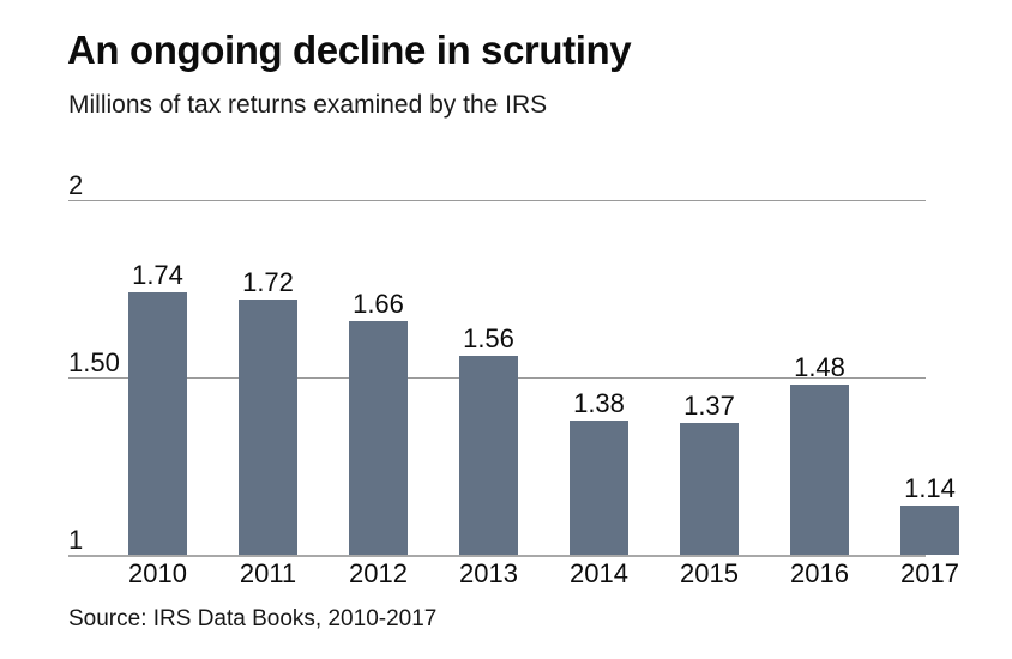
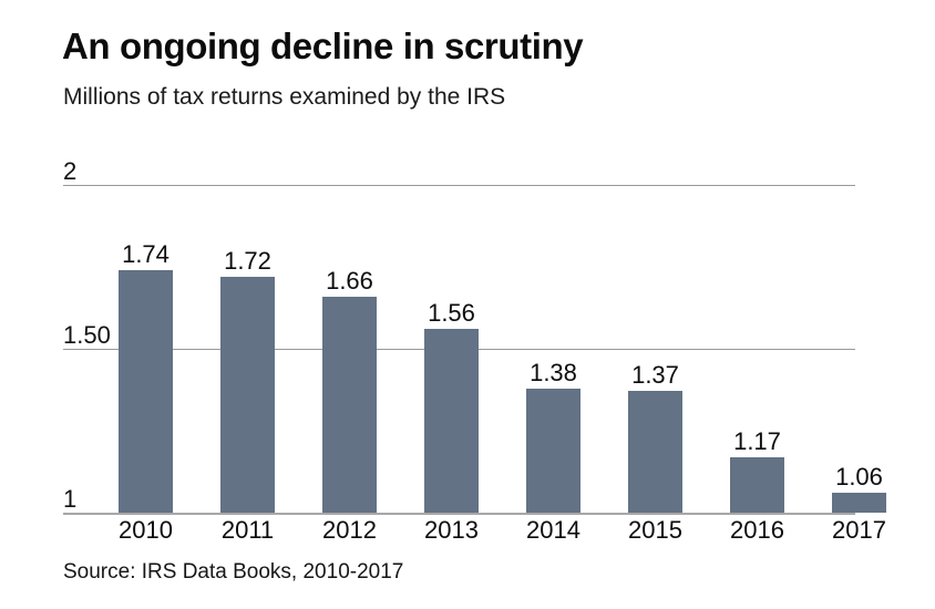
2016: 1.48 -> 1.17
2017: 1.14 -> 1.06
